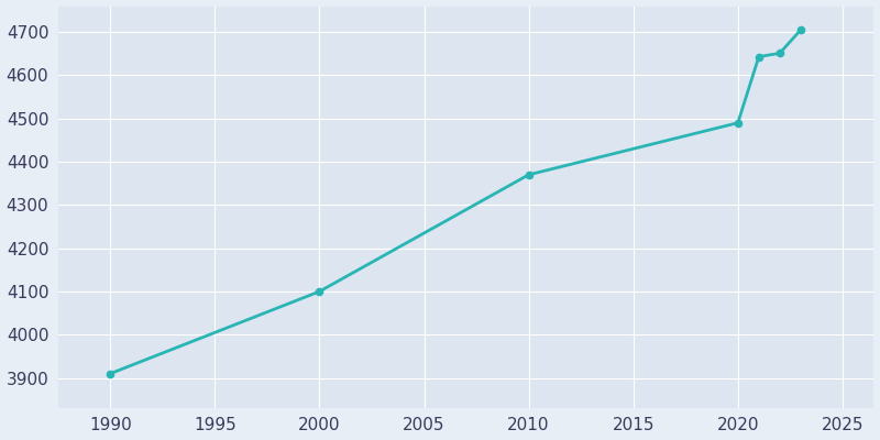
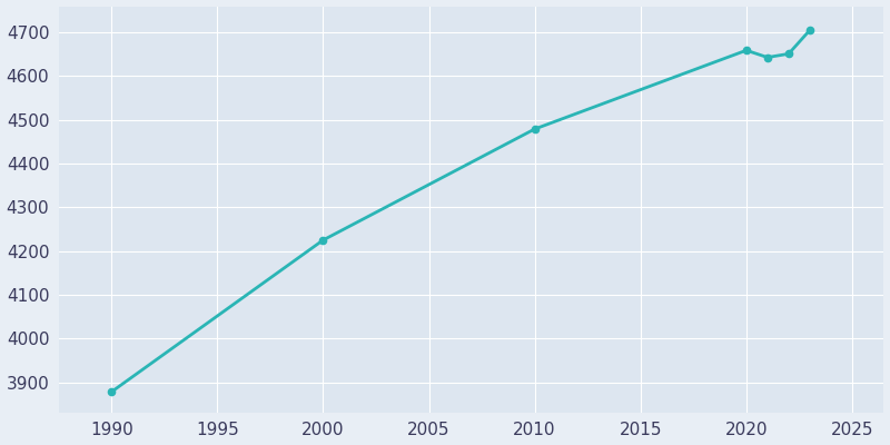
1990: 3910 -> 3878
2000: 4100 -> 4225
2010: 4370 -> 4479
2020: 4490 -> 4659
